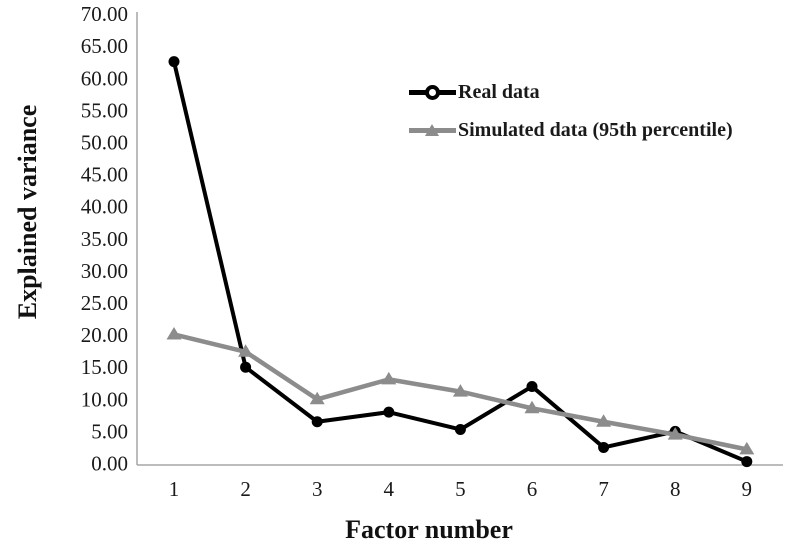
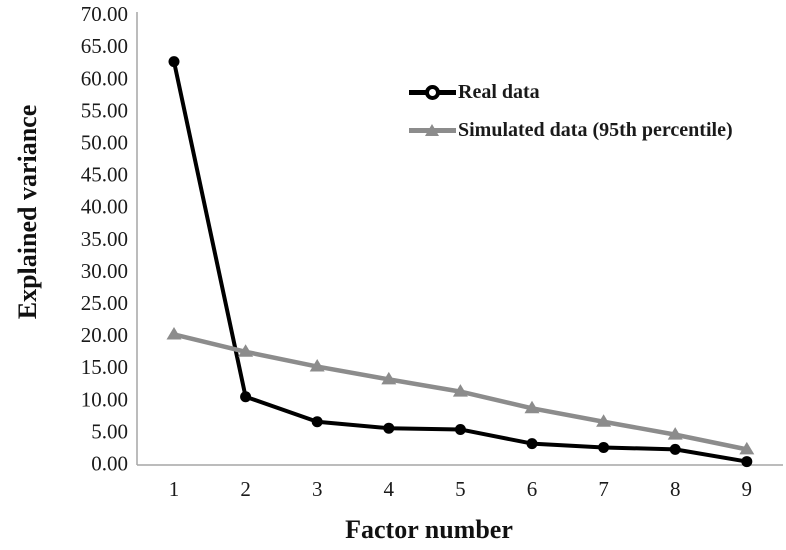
Real data/2: 15 -> 10
Simulated data (95th percentile)/3: 10 -> 15
Real data/4: 8 -> 6
Real data/6: 12 -> 3
Real data/8: 5 -> 2
